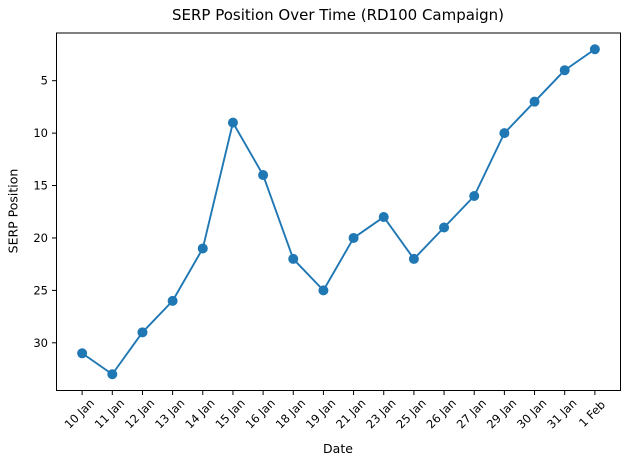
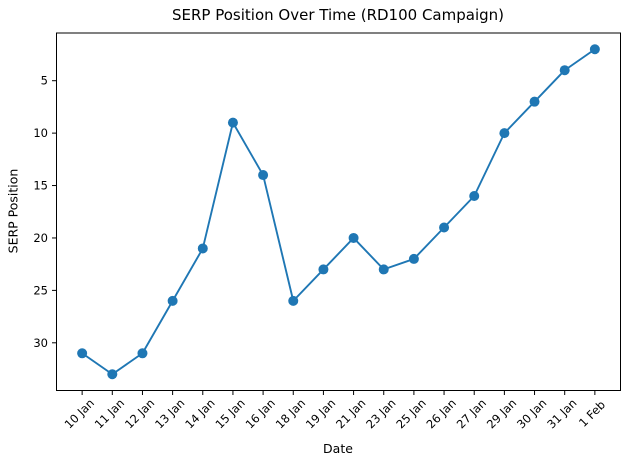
12 Jan: 29 -> 31
18 Jan: 22 -> 26
19 Jan: 25 -> 23
23 Jan: 18 -> 23
